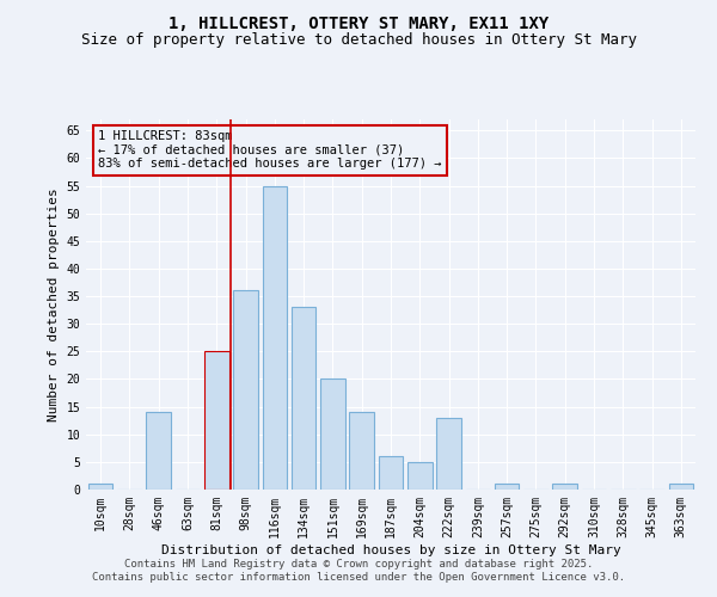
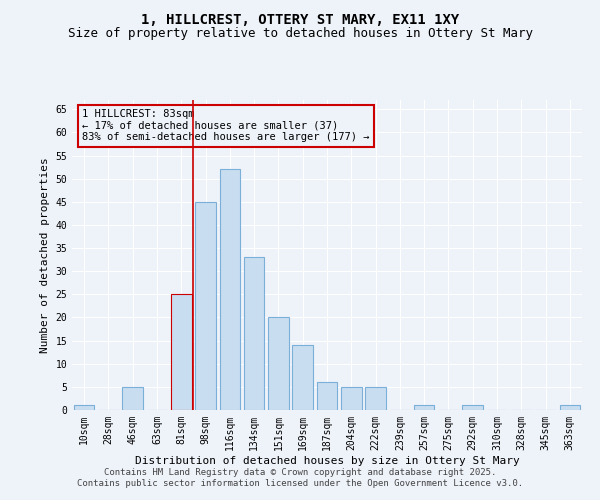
46sqm: 14 -> 5
98sqm: 36 -> 45
116sqm: 55 -> 52
222sqm: 13 -> 5
